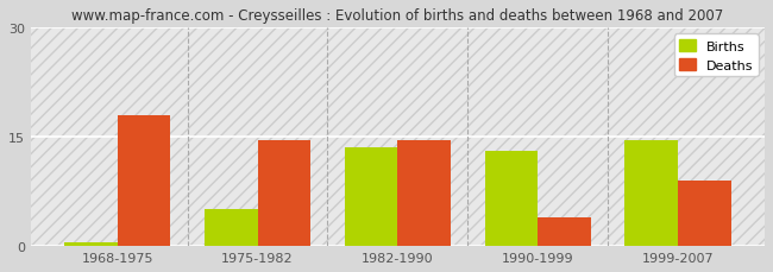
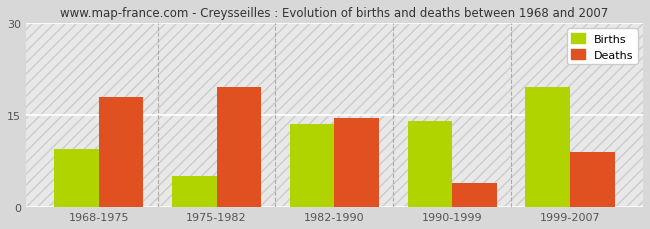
Births/1968-1975: 0.5 -> 9.4
Deaths/1975-1982: 14.5 -> 19.6
Births/1990-1999: 13.0 -> 14.0
Births/1999-2007: 14.5 -> 19.6
